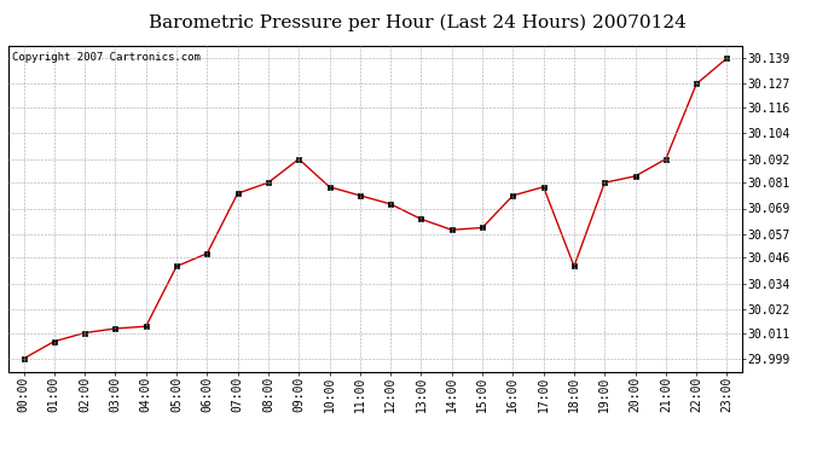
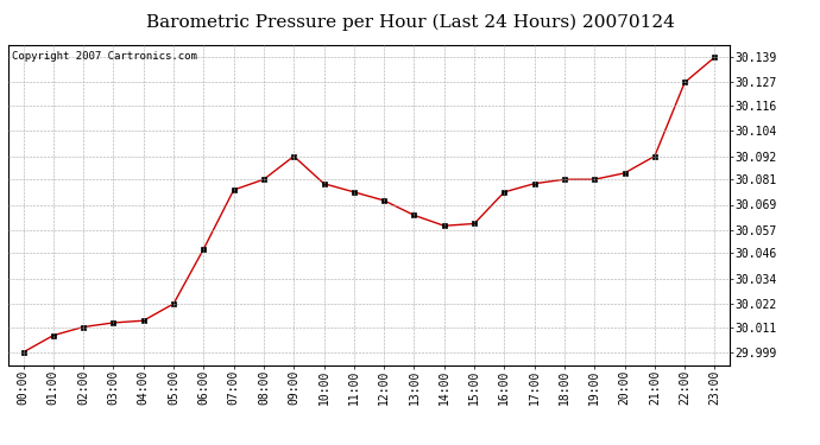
05:00: 30.042 -> 30.022
18:00: 30.042 -> 30.081
